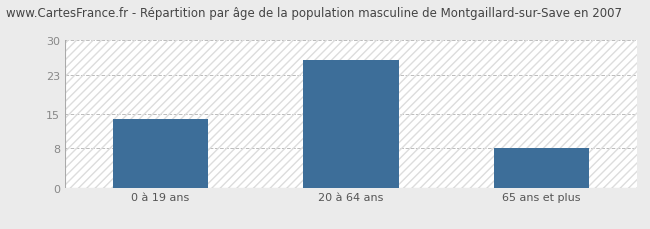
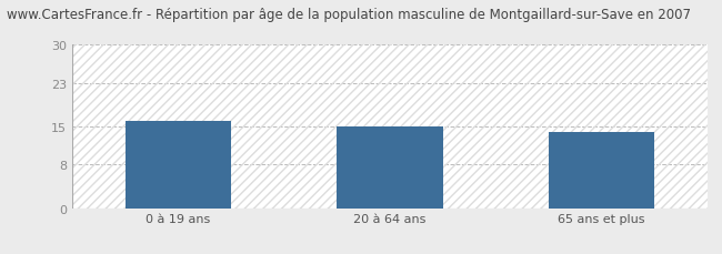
0 à 19 ans: 14 -> 16
20 à 64 ans: 26 -> 15
65 ans et plus: 8 -> 14
